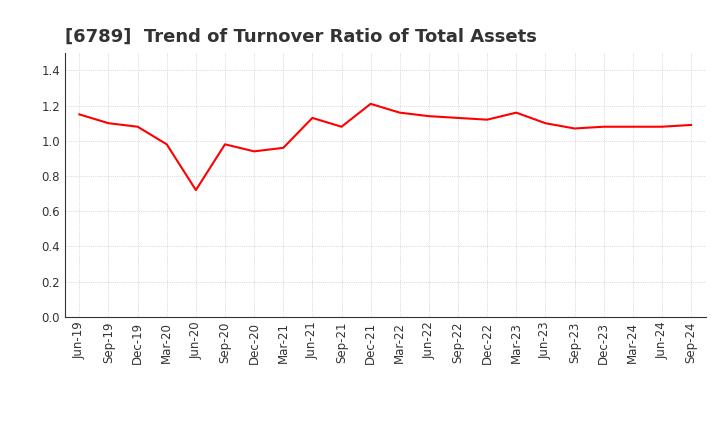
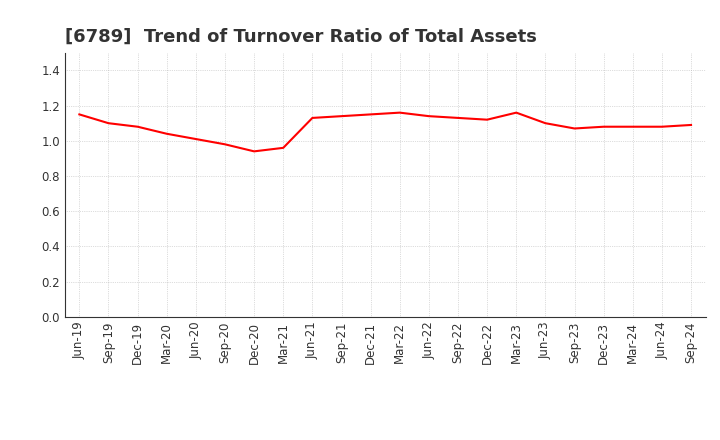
Mar-20: 0.98 -> 1.04
Jun-20: 0.72 -> 1.01
Sep-21: 1.08 -> 1.14
Dec-21: 1.21 -> 1.15
